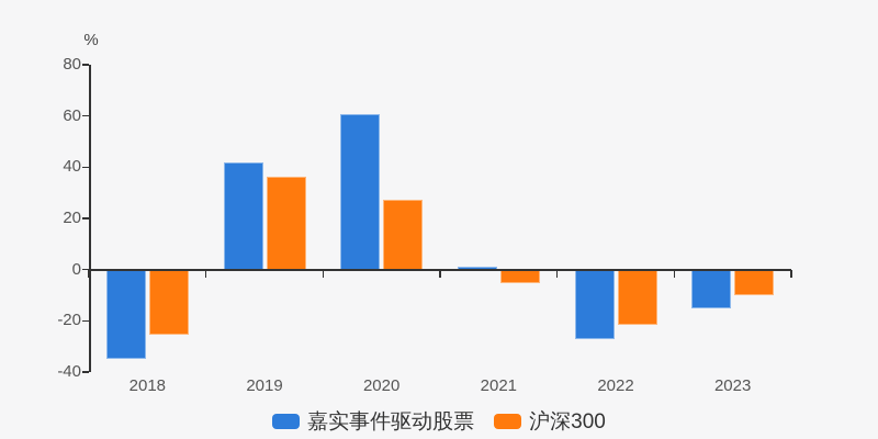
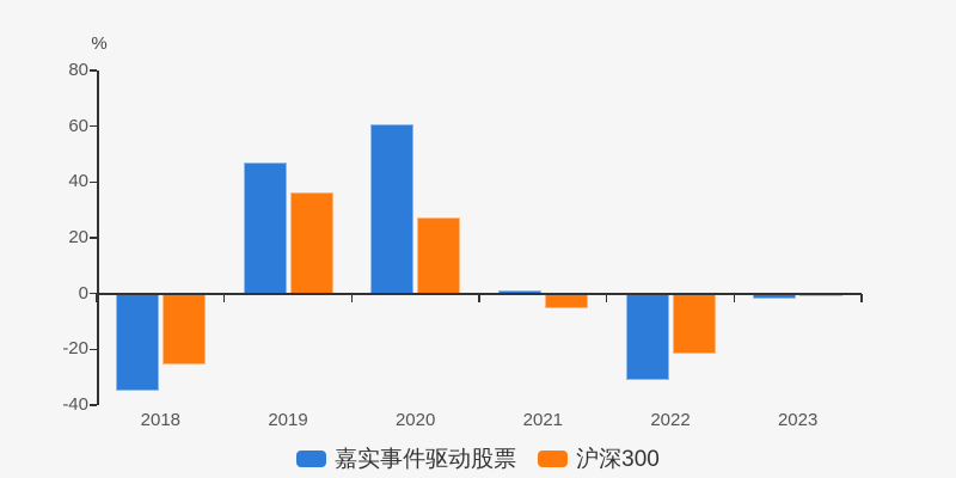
嘉实事件驱动股票/2019: 42 -> 47
嘉实事件驱动股票/2022: -27 -> -31
嘉实事件驱动股票/2023: -15 -> -2
沪深300/2023: -10 -> -1
